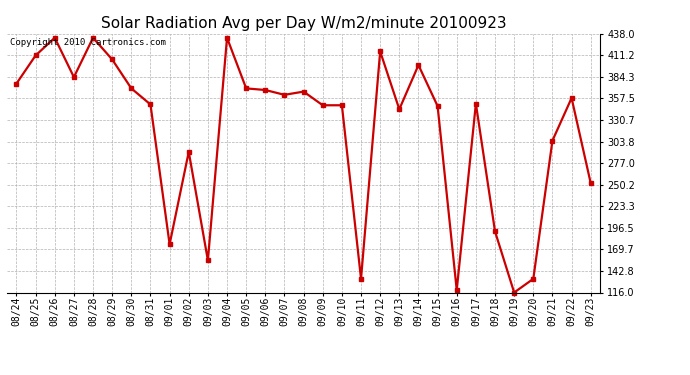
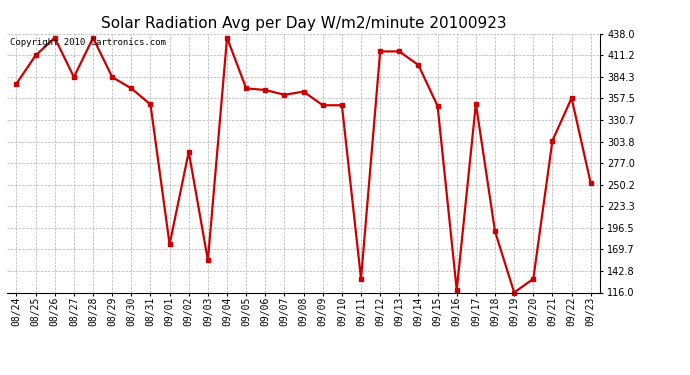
08/29: 406 -> 384
09/13: 344 -> 416
